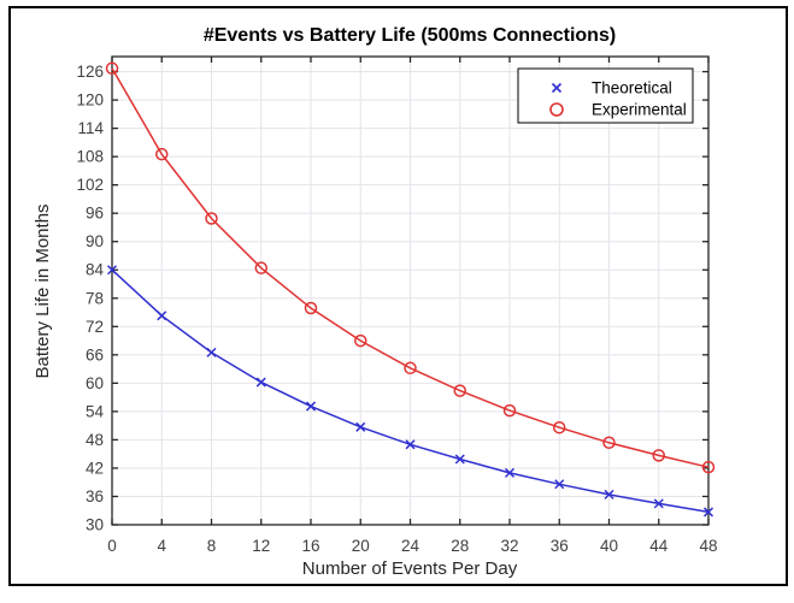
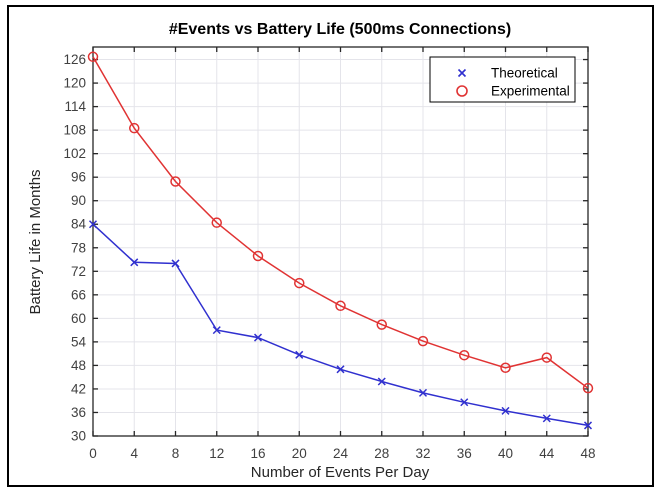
Theoretical/8: 66 -> 74
Theoretical/12: 60 -> 57
Experimental/44: 45 -> 50
